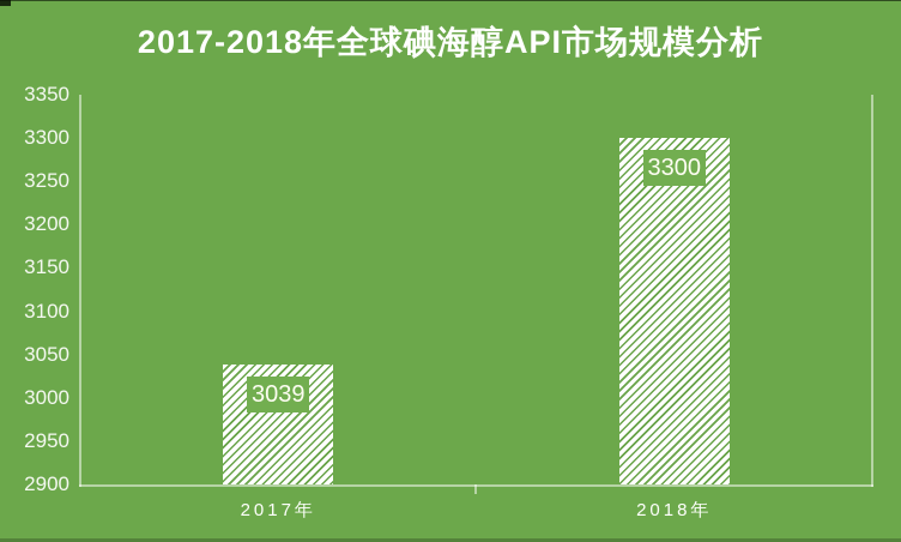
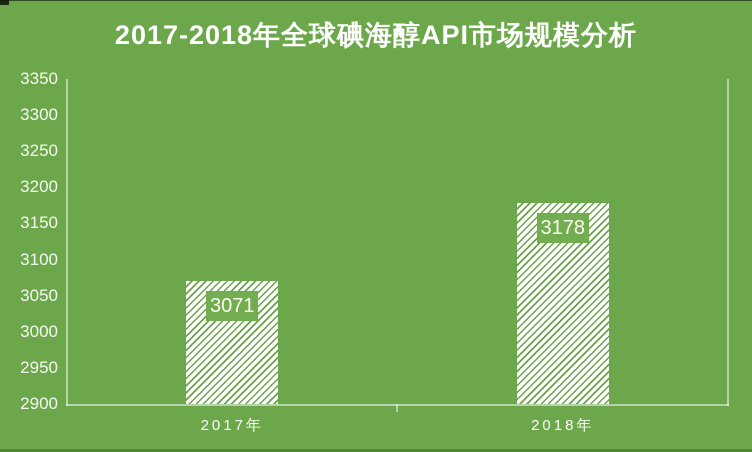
2017年: 3039 -> 3071
2018年: 3300 -> 3178
